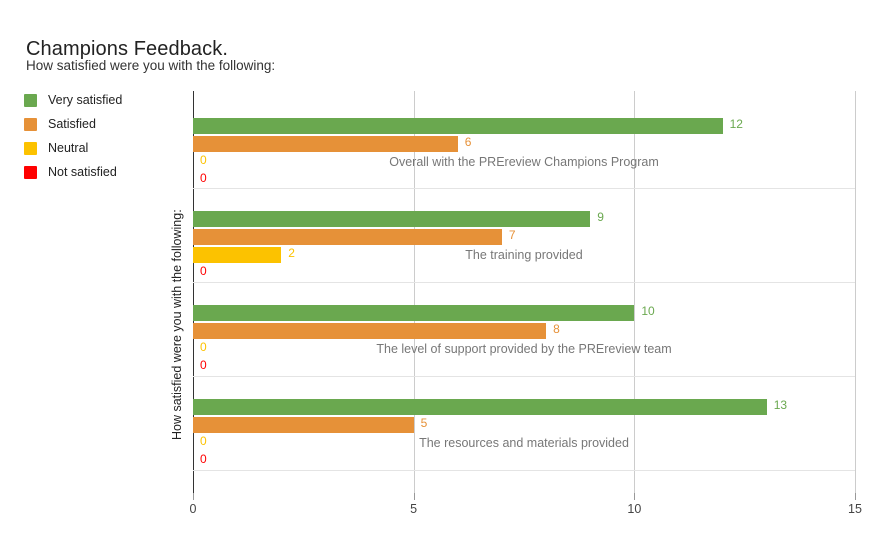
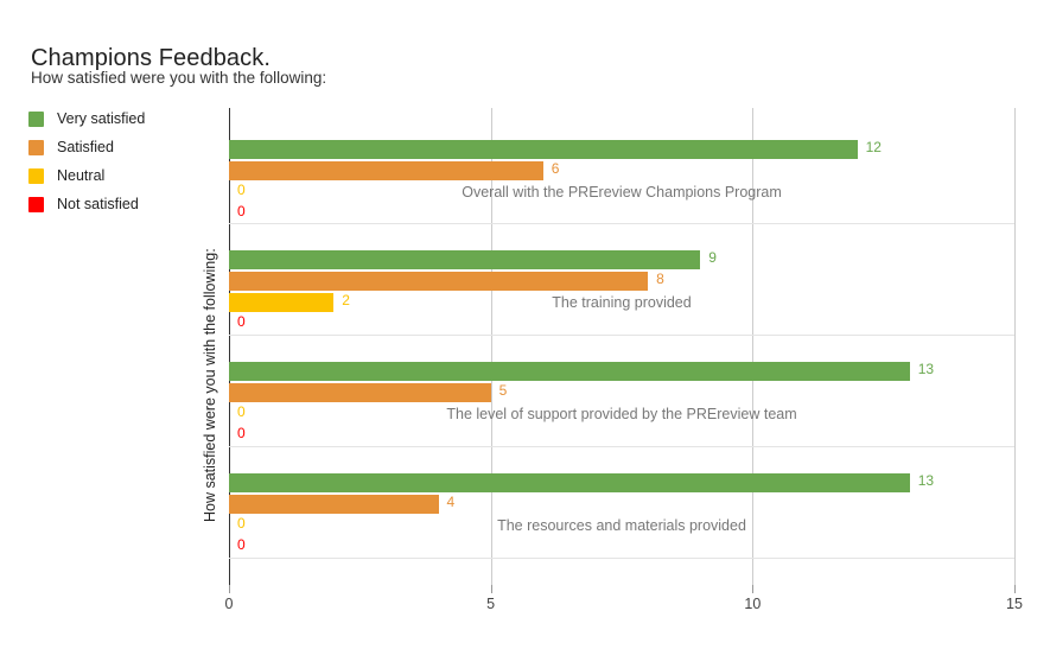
Satisfied/The training provided: 7 -> 8
Very satisfied/The level of support provided by the PREreview team: 10 -> 13
Satisfied/The level of support provided by the PREreview team: 8 -> 5
Satisfied/The resources and materials provided: 5 -> 4
